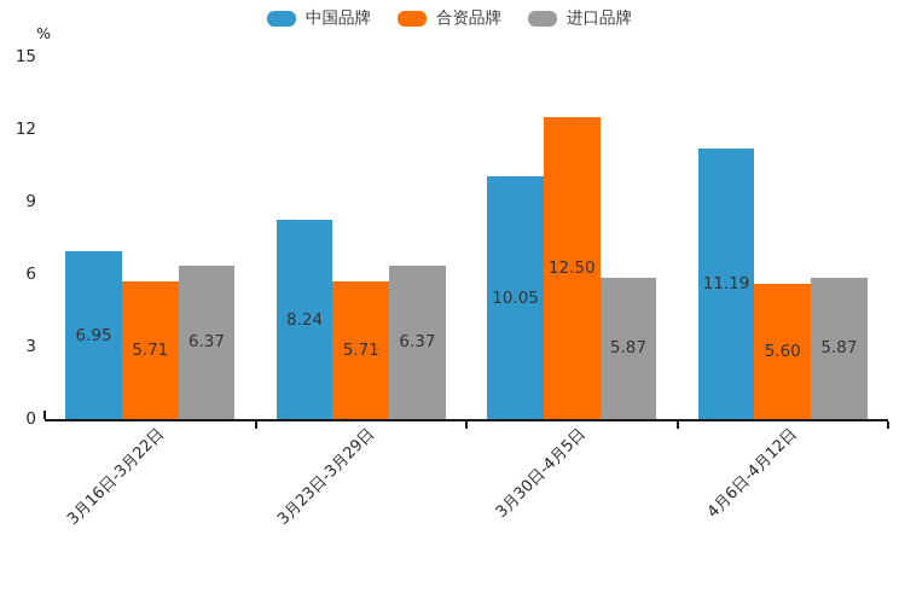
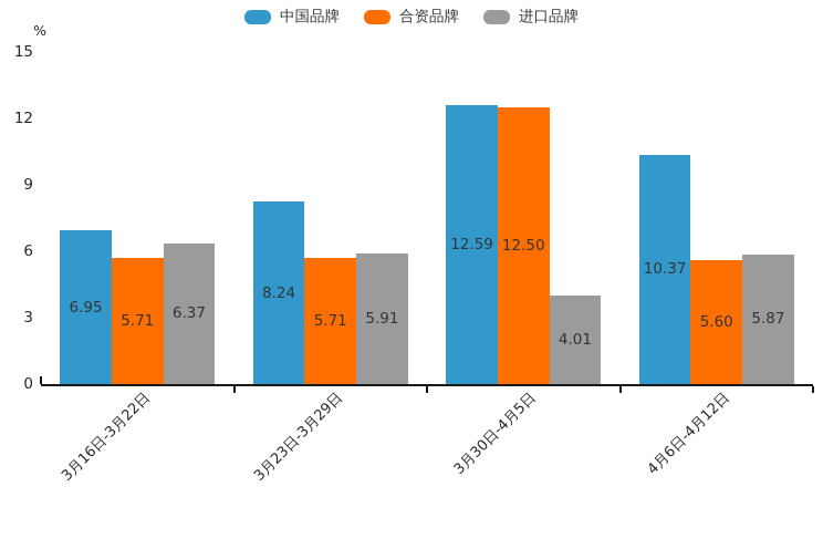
进口品牌/3月23日-3月29日: 6.37 -> 5.91
中国品牌/3月30日-4月5日: 10.05 -> 12.59
进口品牌/3月30日-4月5日: 5.87 -> 4.01
中国品牌/4月6日-4月12日: 11.19 -> 10.37
